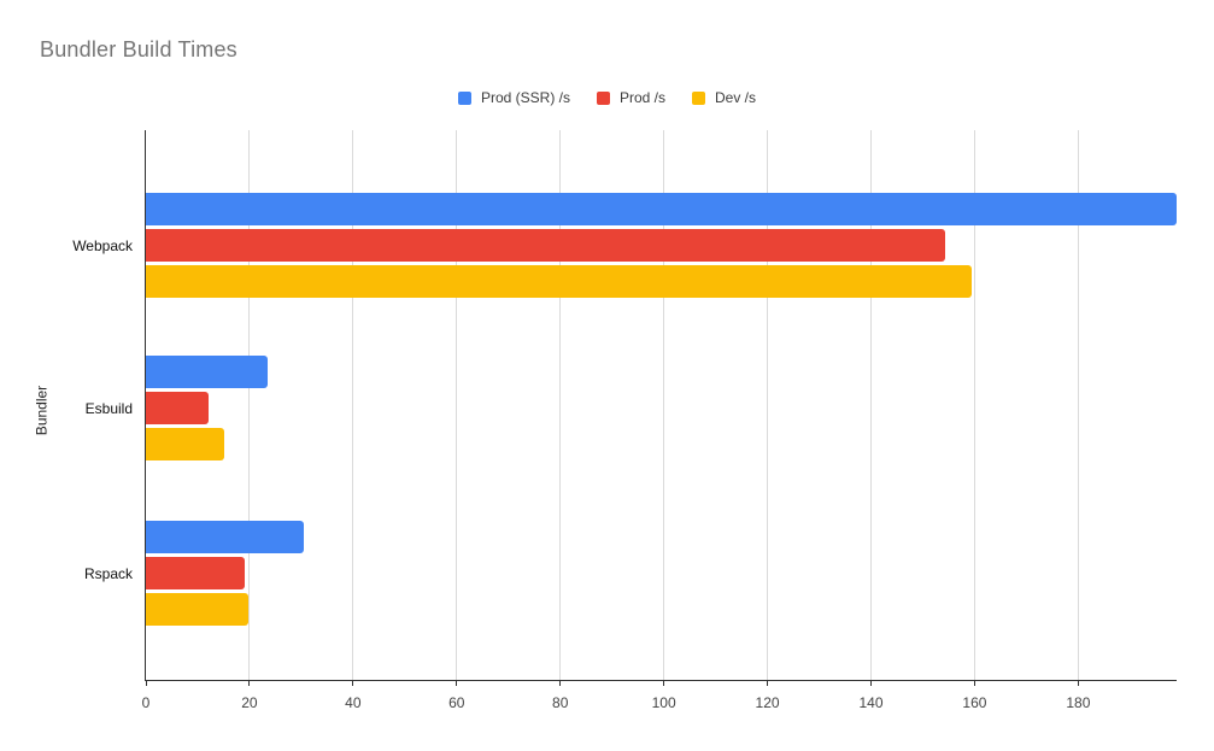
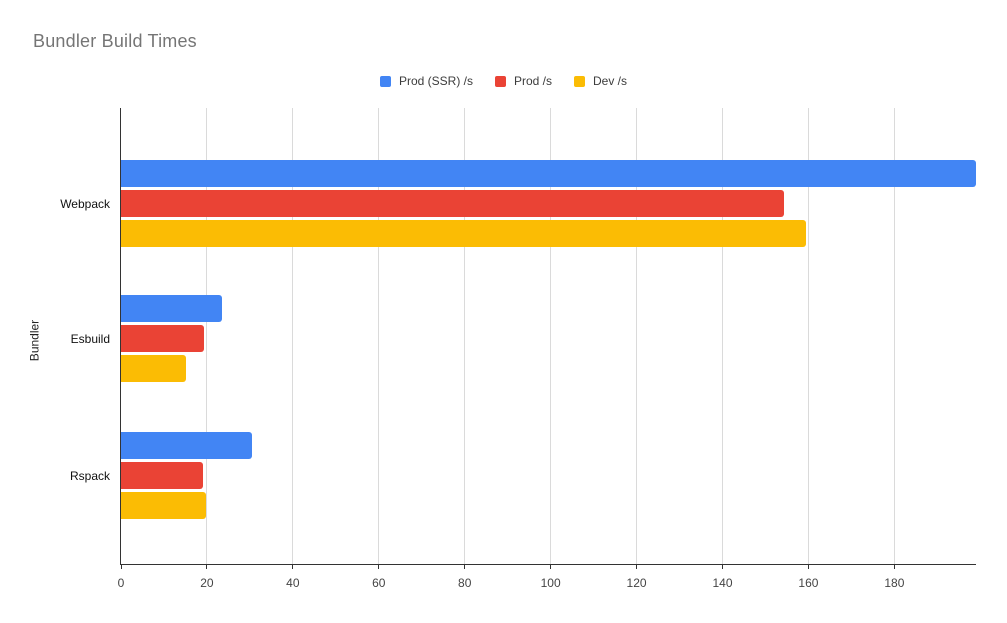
Prod /s/Esbuild: 12 -> 19
